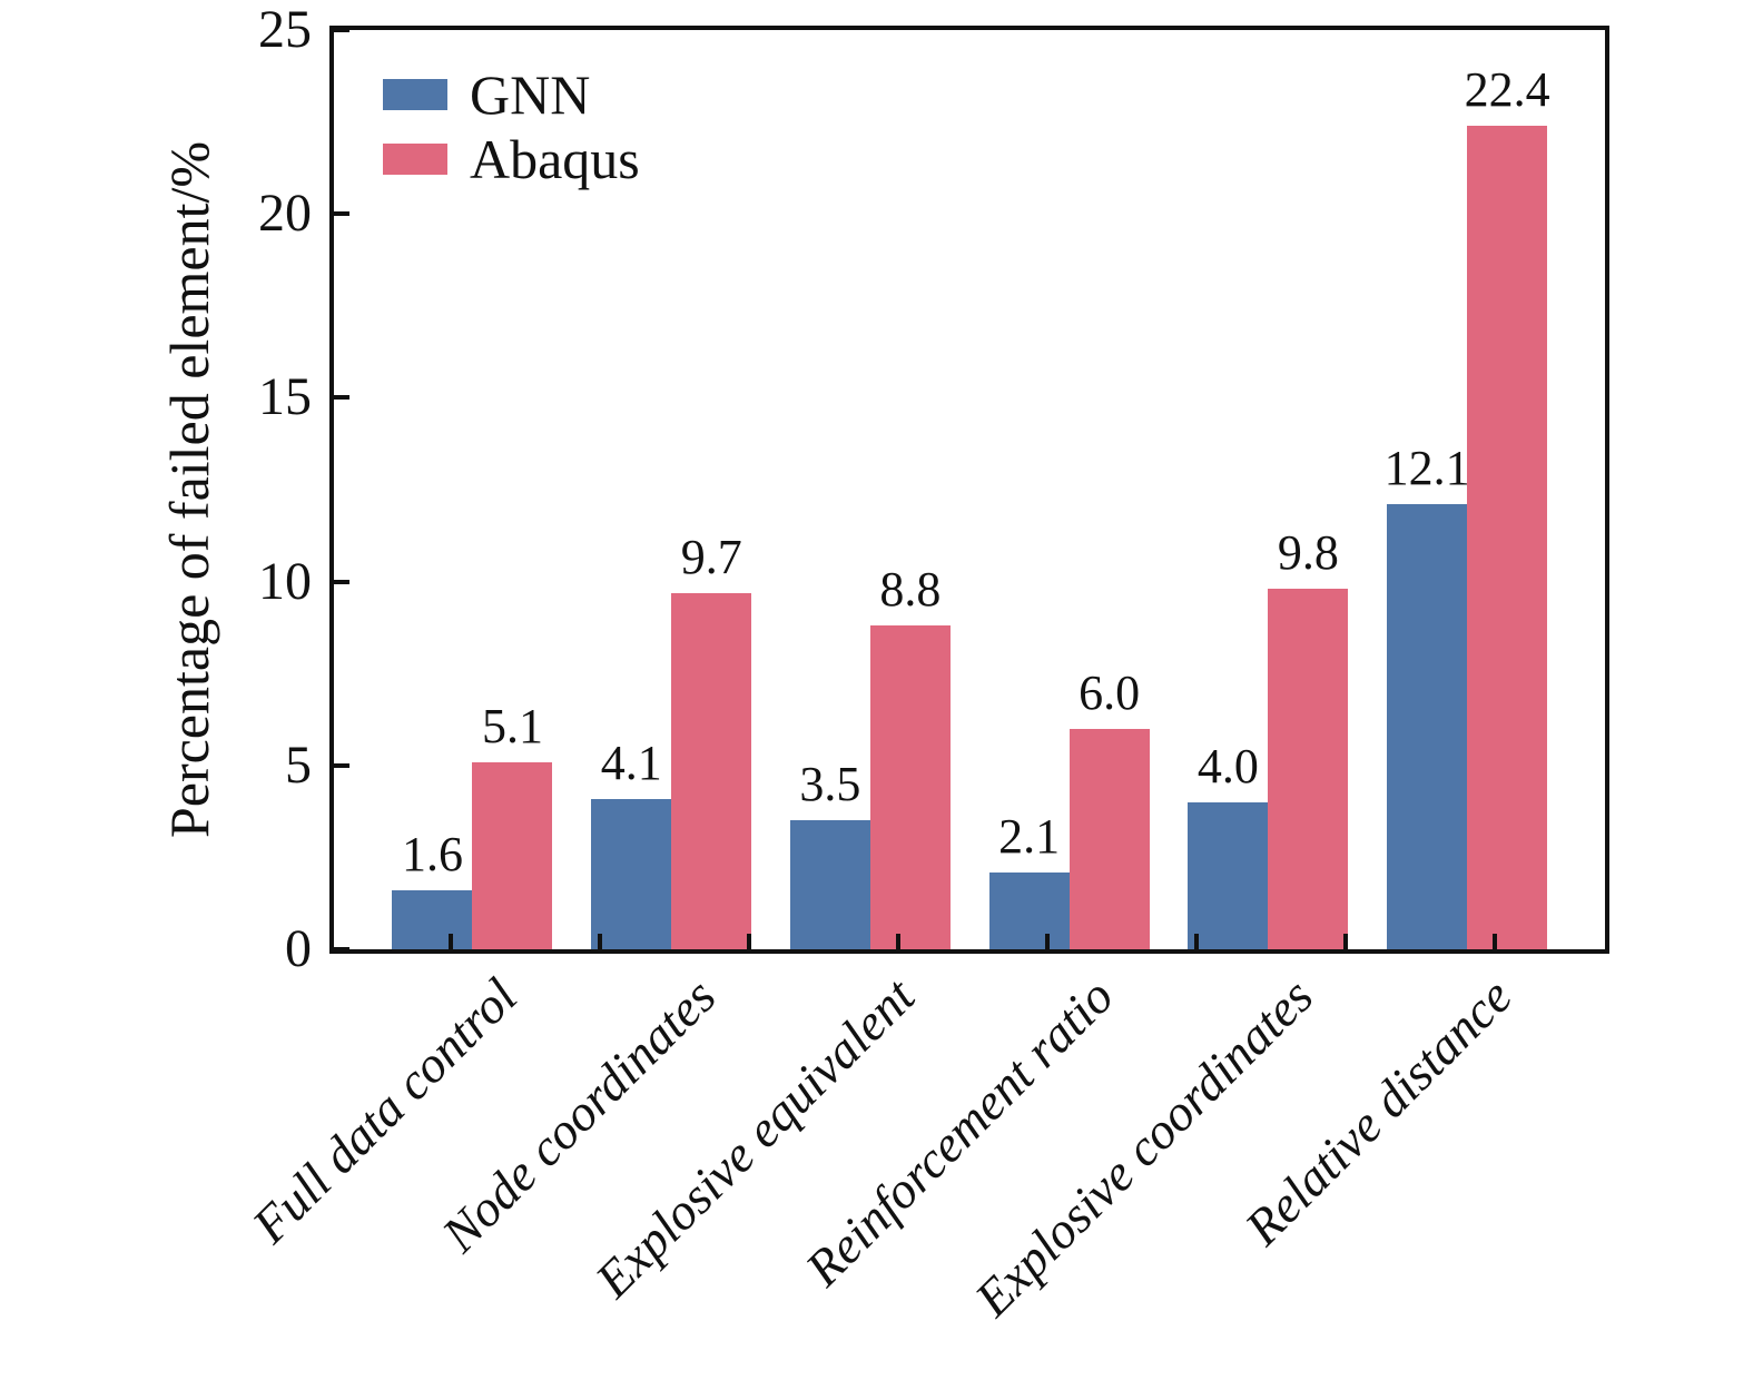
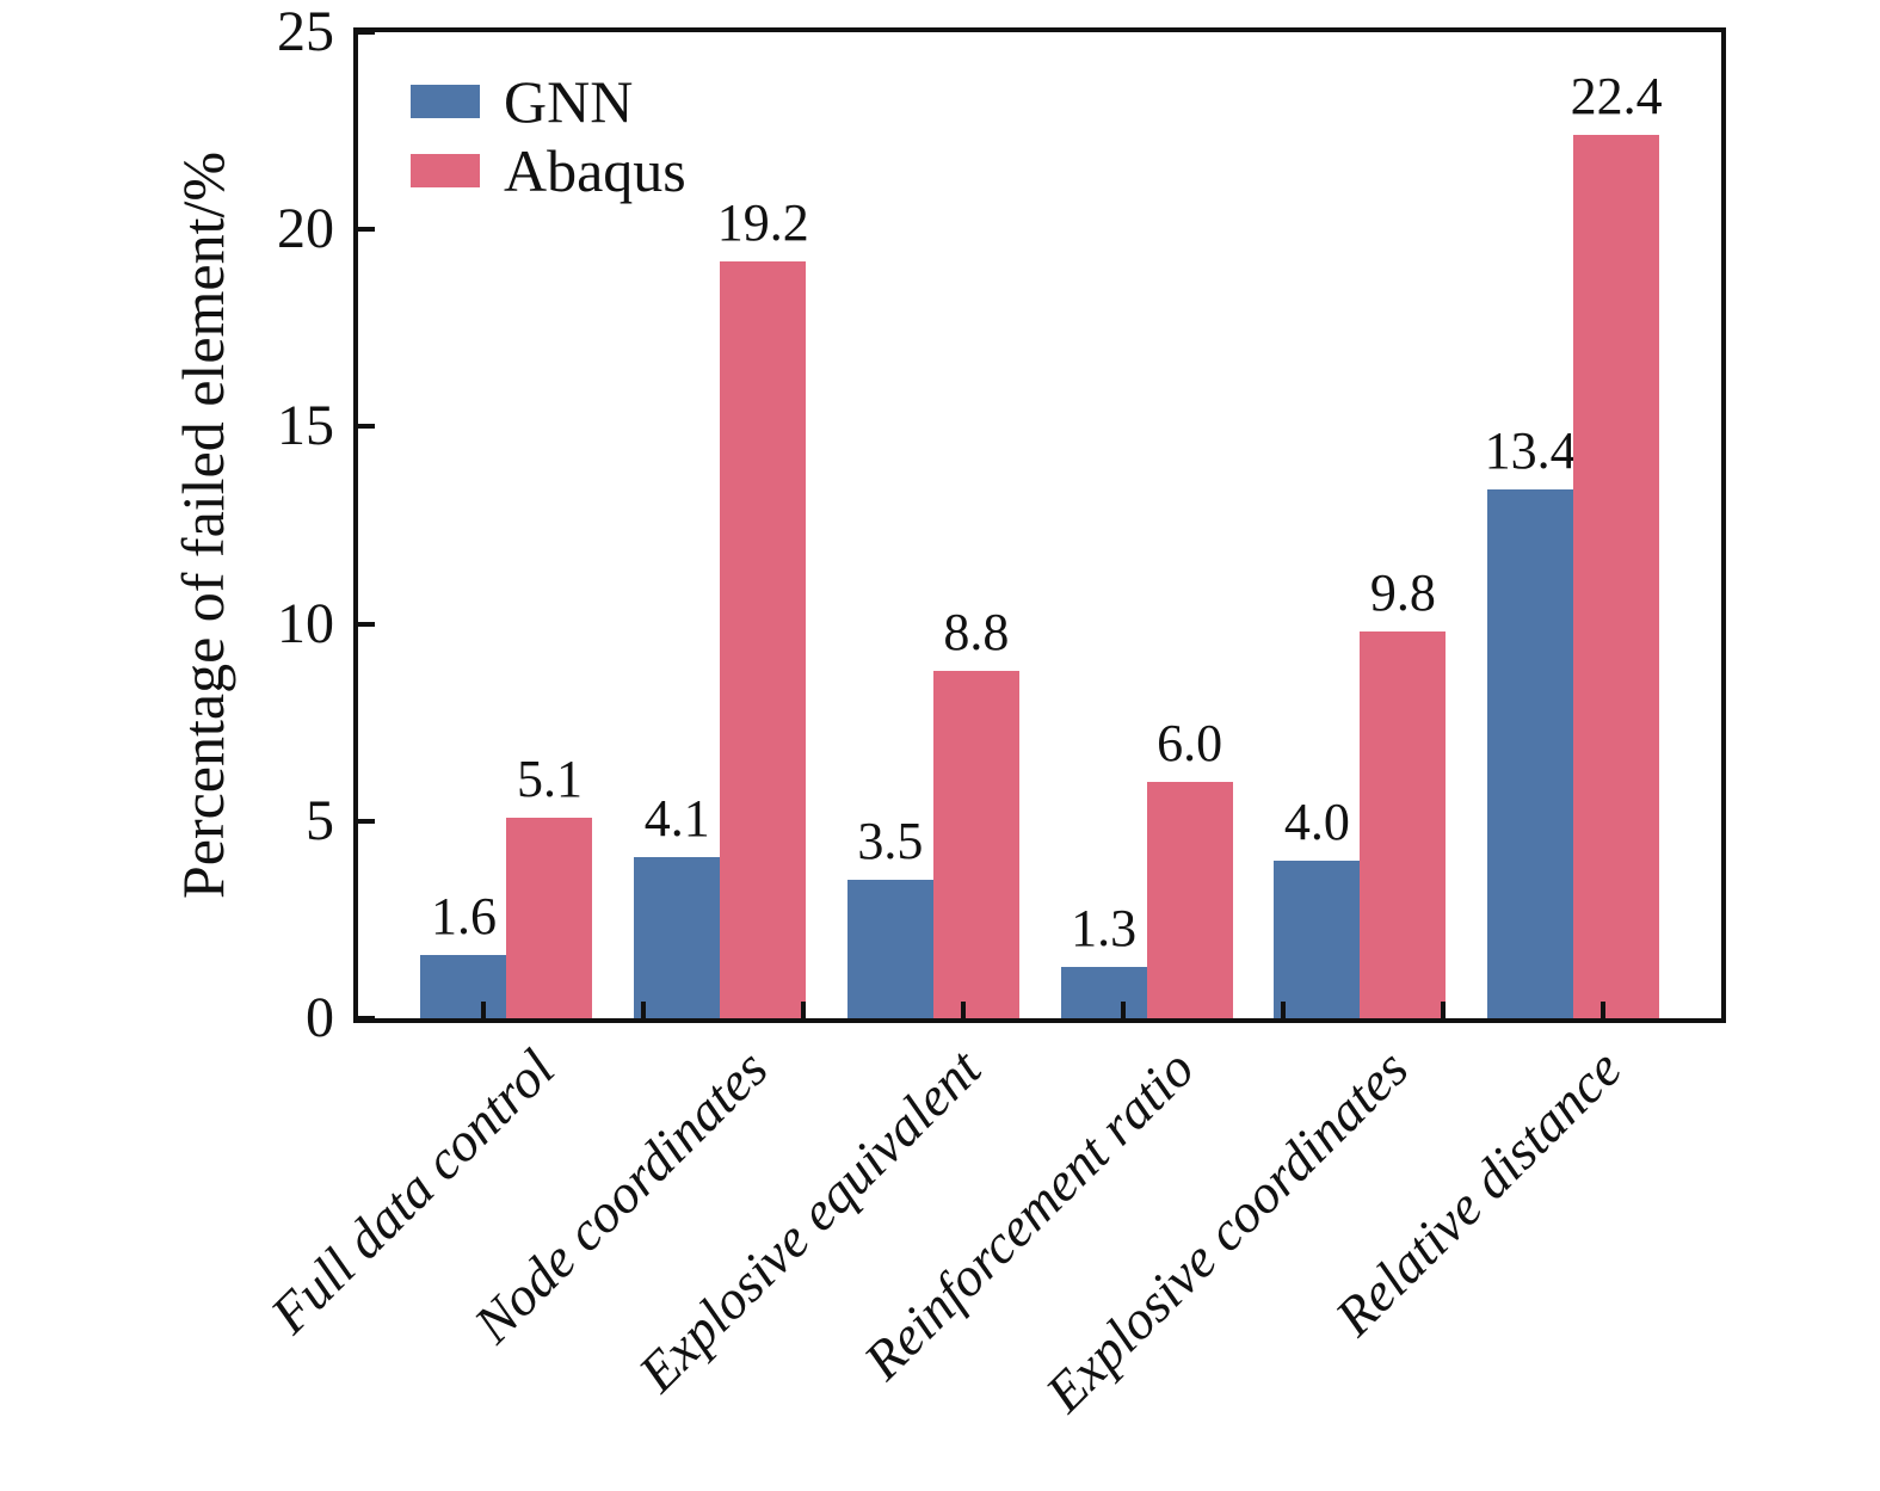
Abaqus/Node coordinates: 9.7 -> 19.2
GNN/Reinforcement ratio: 2.1 -> 1.3
GNN/Relative distance: 12.1 -> 13.4
